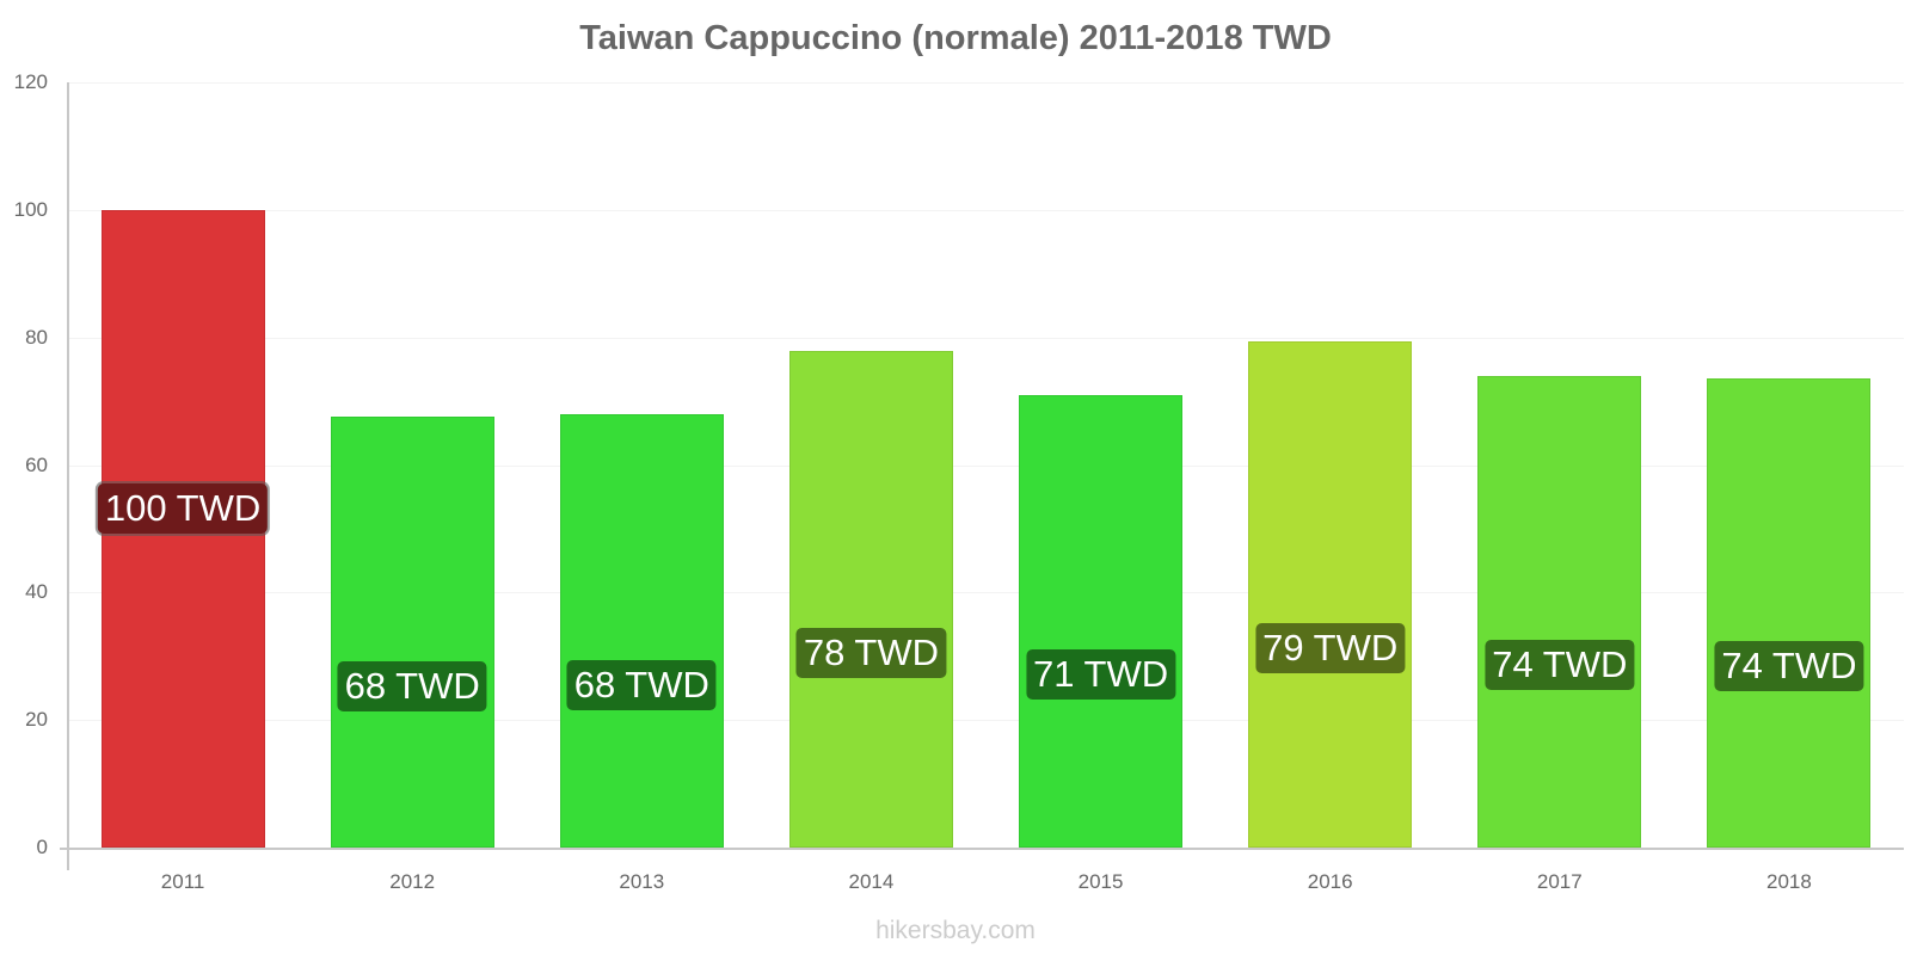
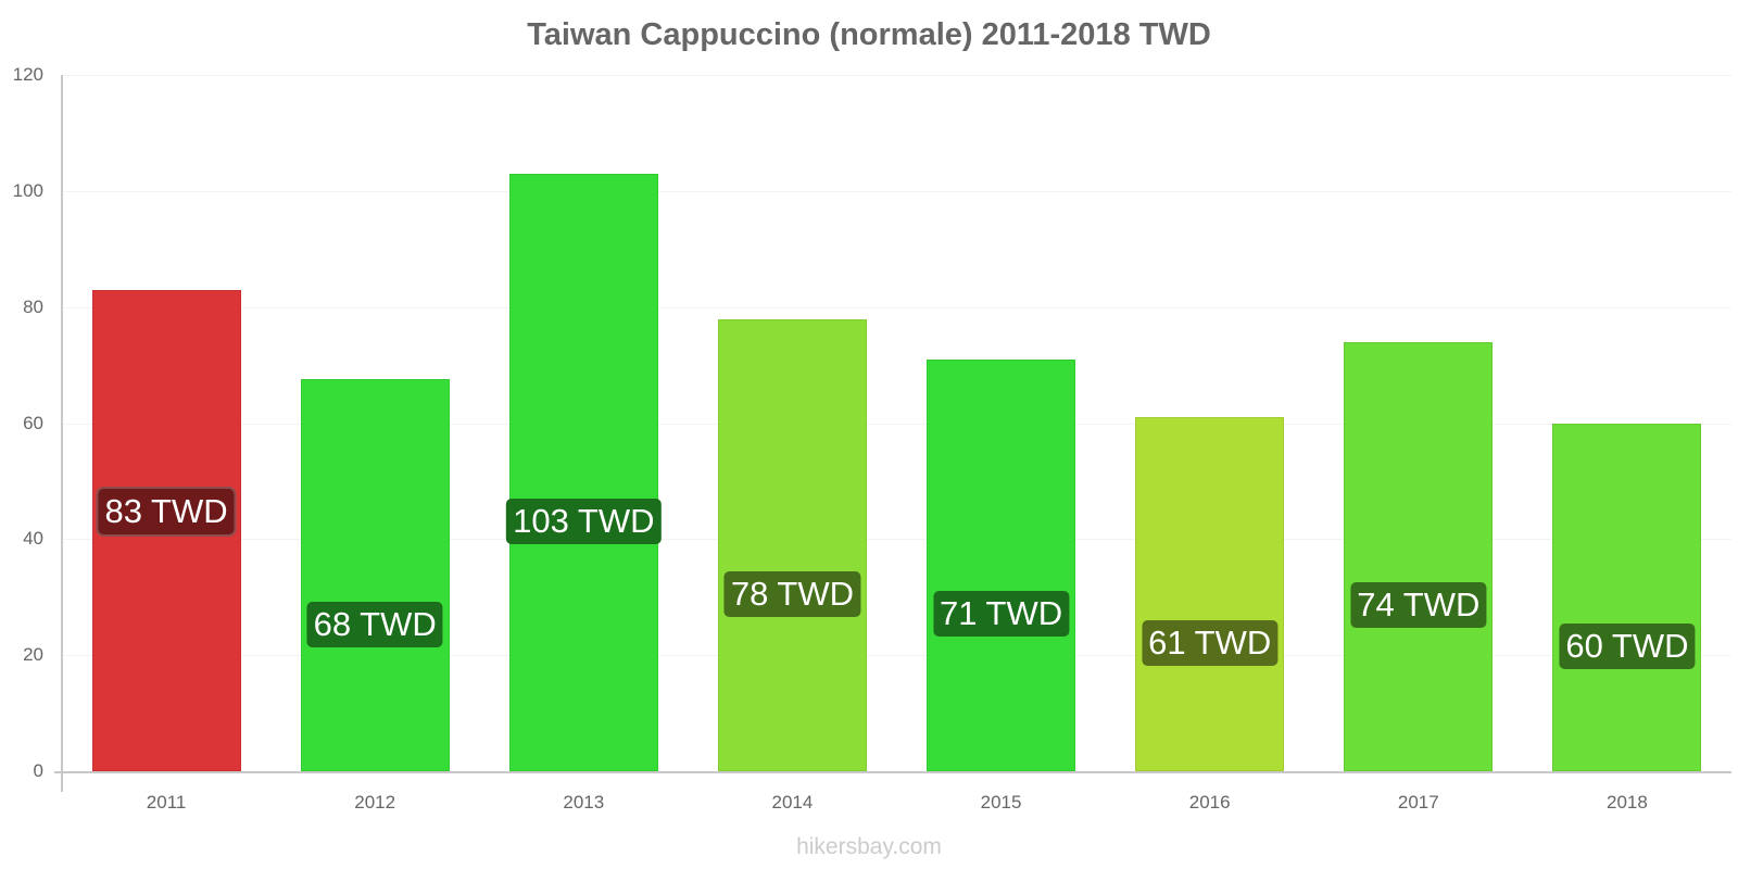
2011: 100 -> 83
2013: 68 -> 103
2016: 79 -> 61
2018: 74 -> 60
